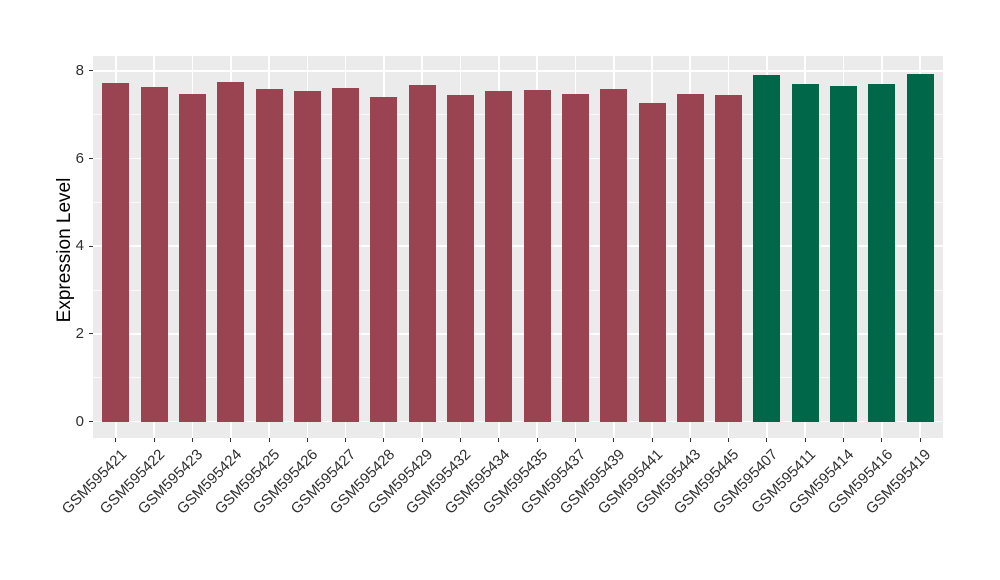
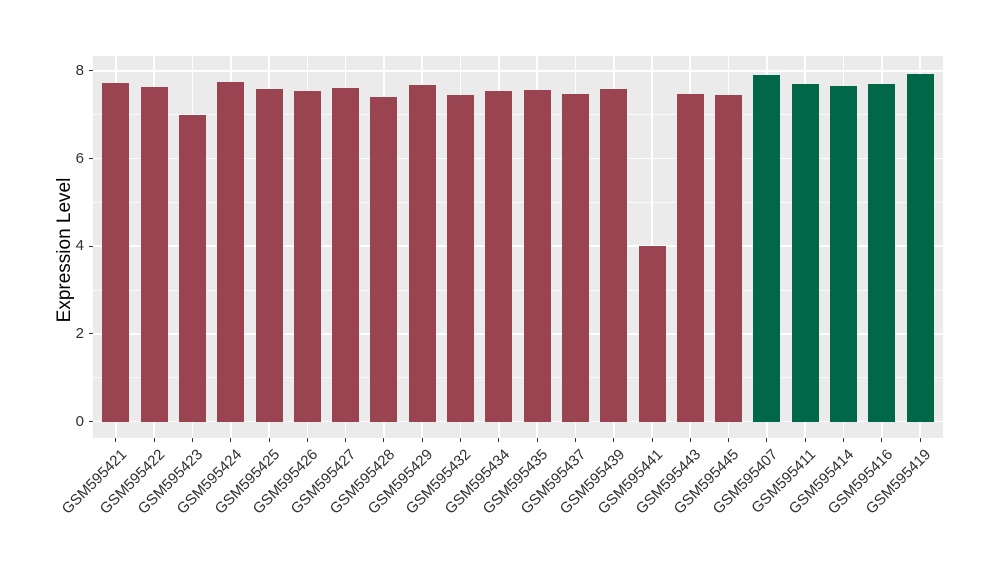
GSM595423: 7.5 -> 7.0
GSM595441: 7.3 -> 4.0
